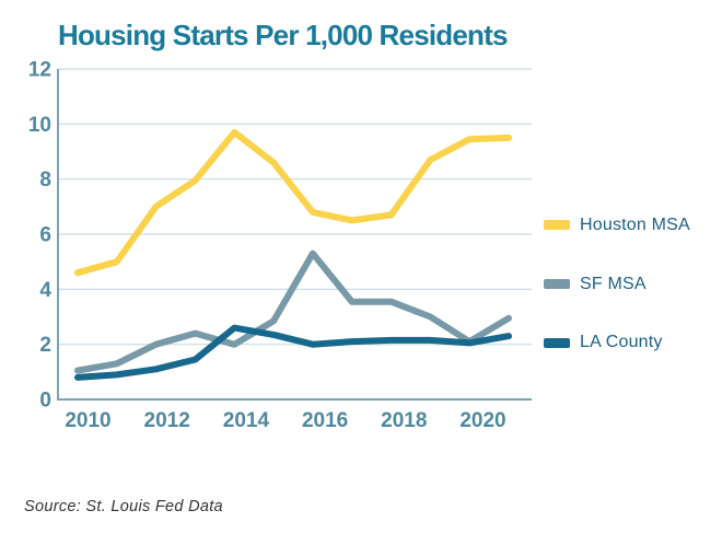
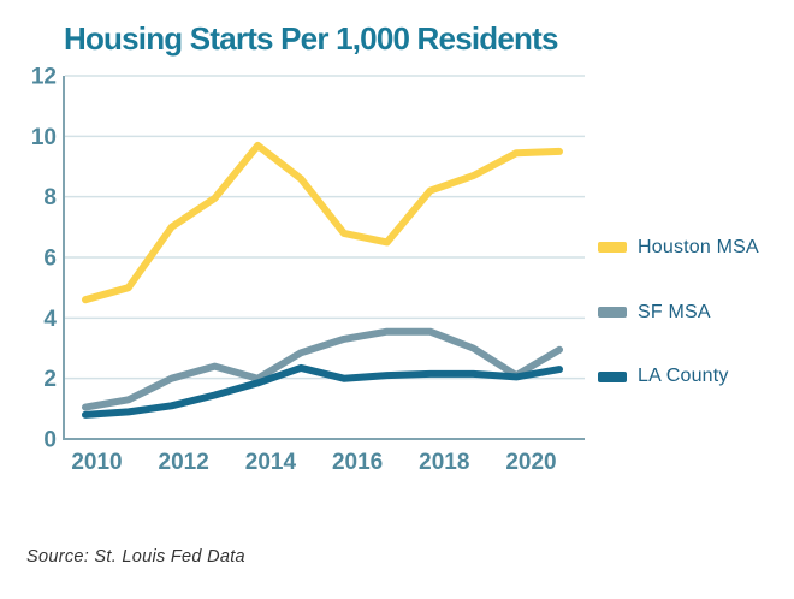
LA County/2014: 2.6 -> 1.9
SF MSA/2016: 5.3 -> 3.3
Houston MSA/2018: 6.7 -> 8.2
